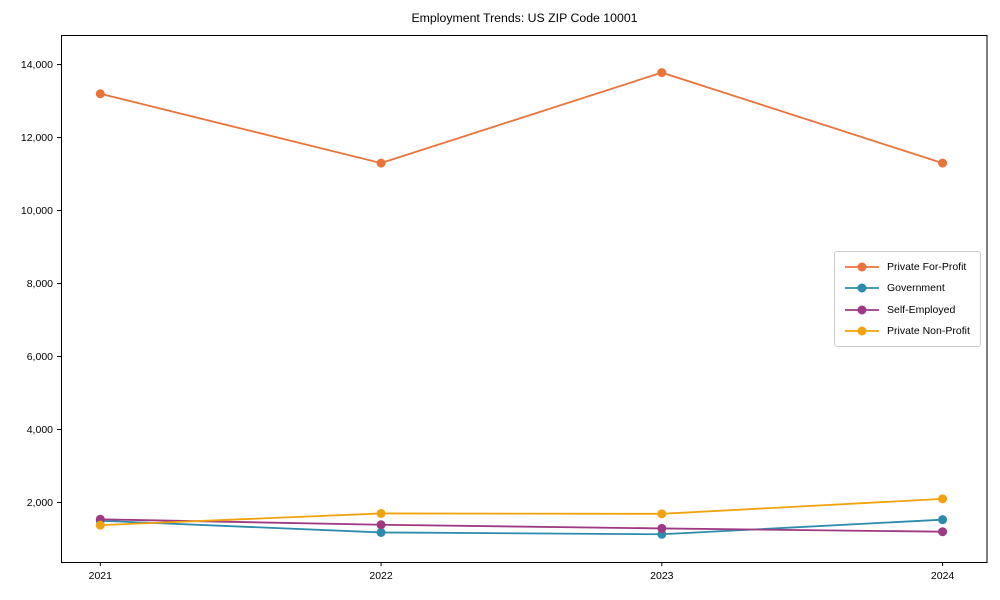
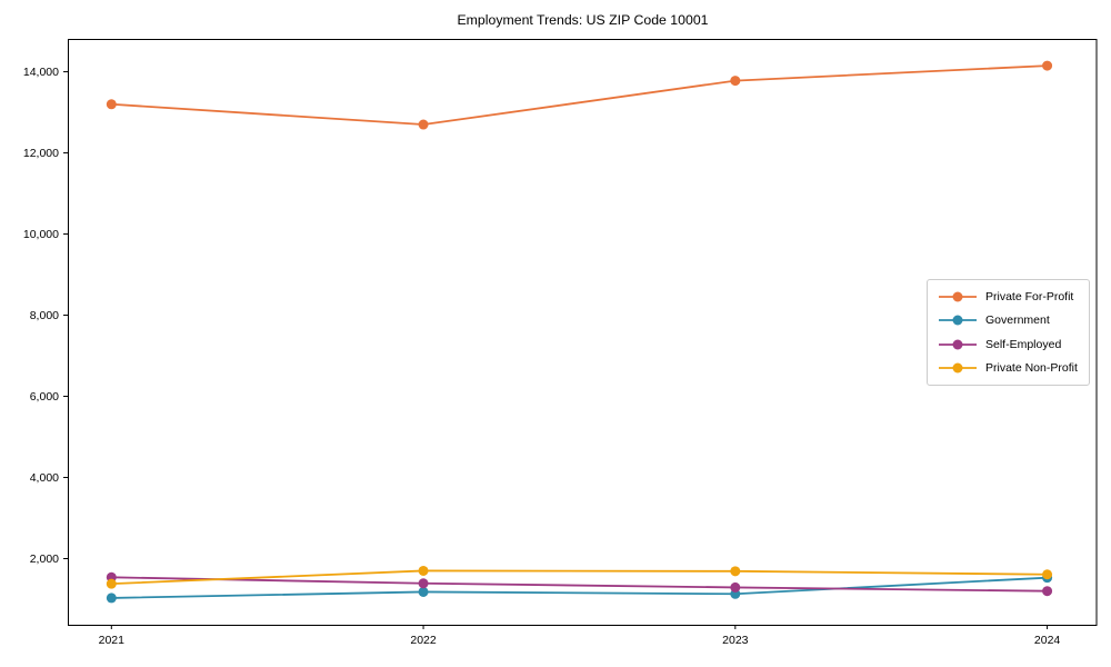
Government/2021: 1500 -> 1000
Private For-Profit/2022: 11300 -> 12700
Private For-Profit/2024: 11300 -> 14200
Private Non-Profit/2024: 2100 -> 1600
